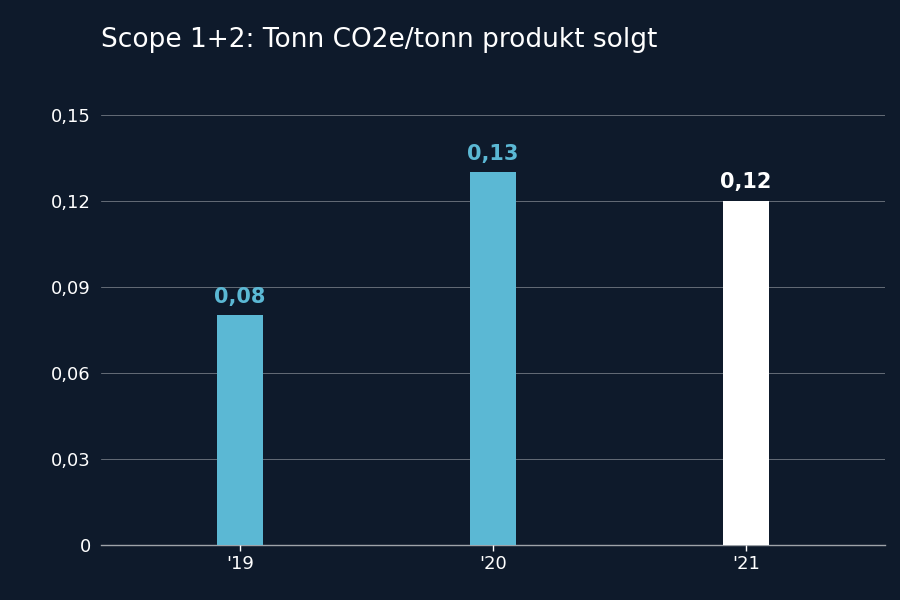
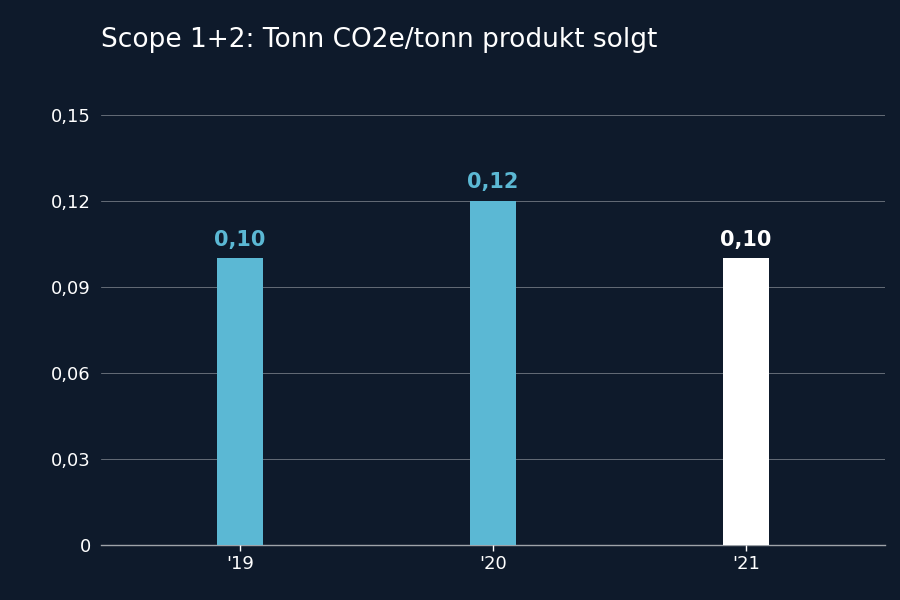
'19: 0,08 -> 0,10
'20: 0,13 -> 0,12
'21: 0,12 -> 0,10
